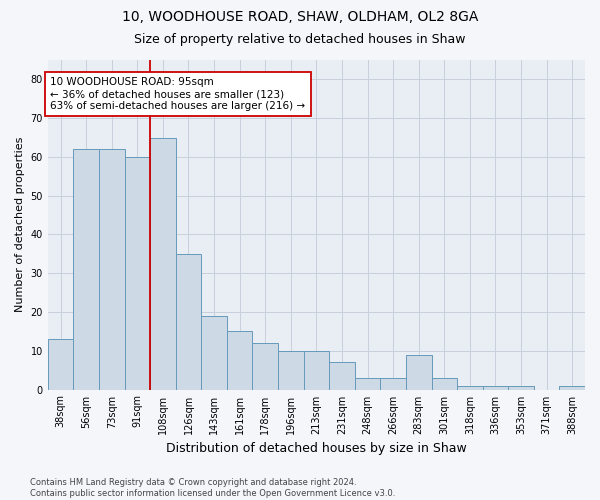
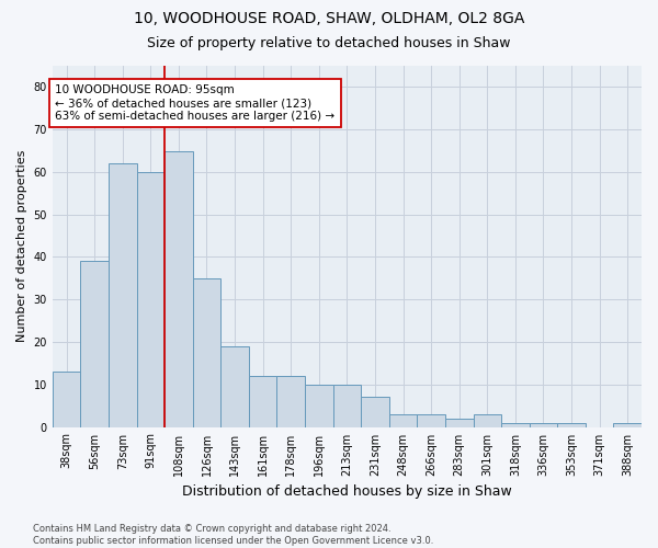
56sqm: 62 -> 39
161sqm: 15 -> 12
283sqm: 9 -> 2
